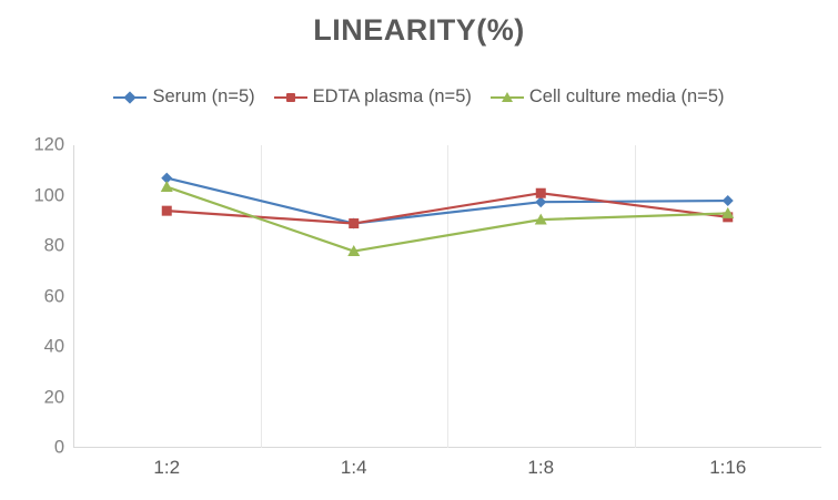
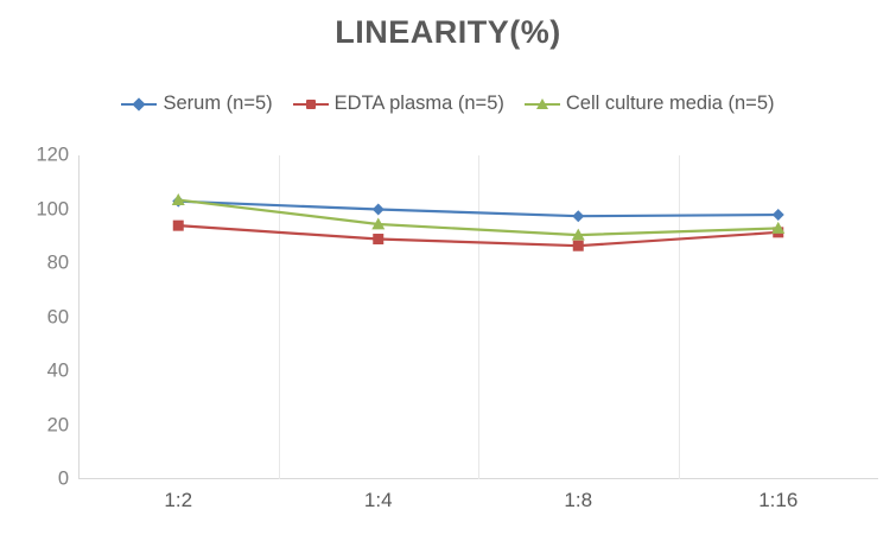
Serum (n=5)/1:2: 107 -> 103
Serum (n=5)/1:4: 89 -> 100
Cell culture media (n=5)/1:4: 78 -> 94
EDTA plasma (n=5)/1:8: 101 -> 86
